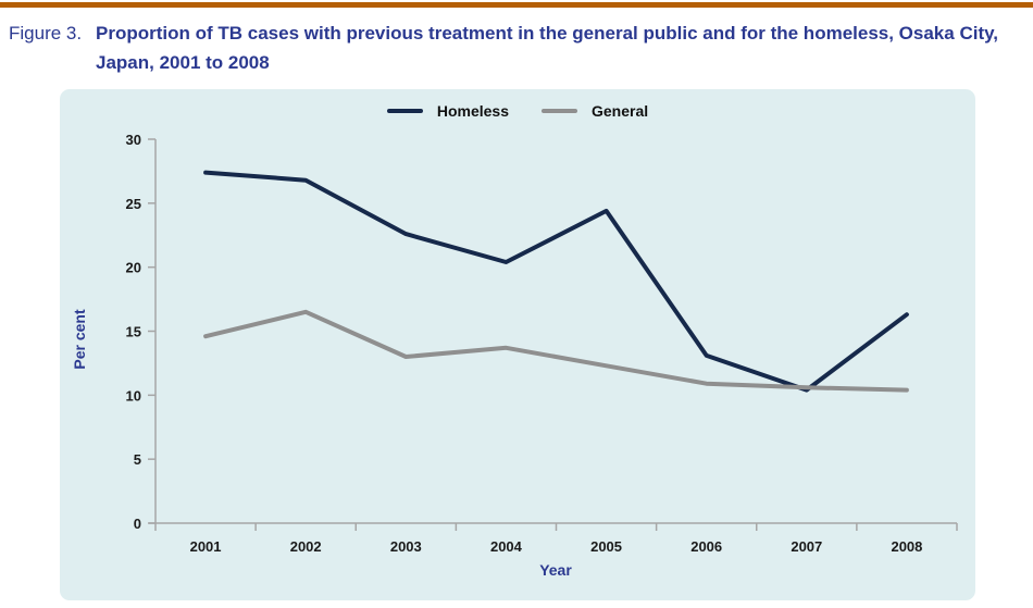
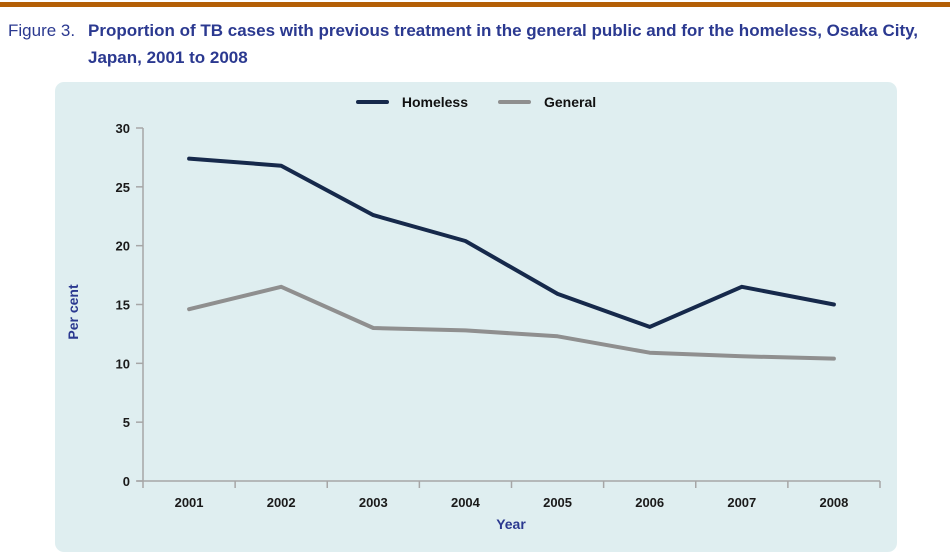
General/2004: 13.7 -> 12.8
Homeless/2005: 24.4 -> 15.9
Homeless/2007: 10.4 -> 16.5
Homeless/2008: 16.3 -> 15.0
